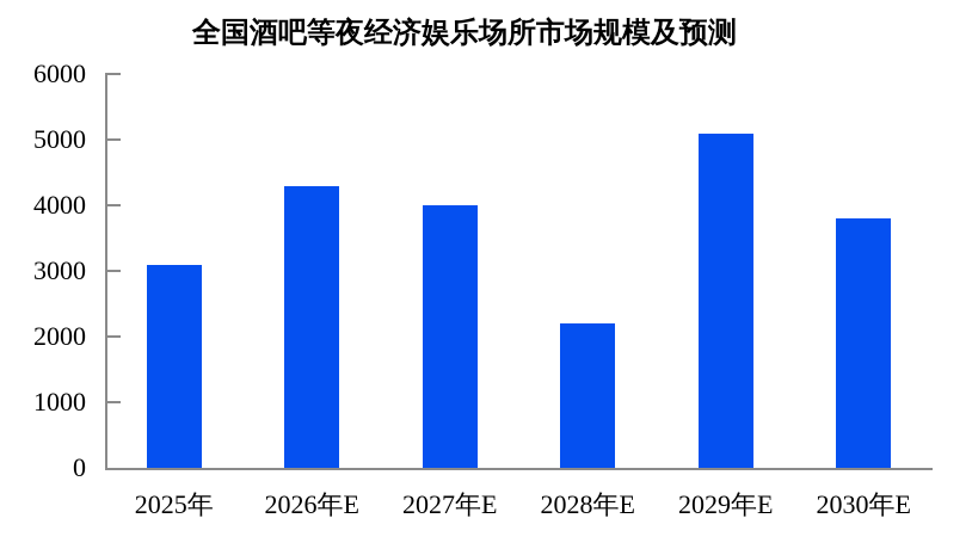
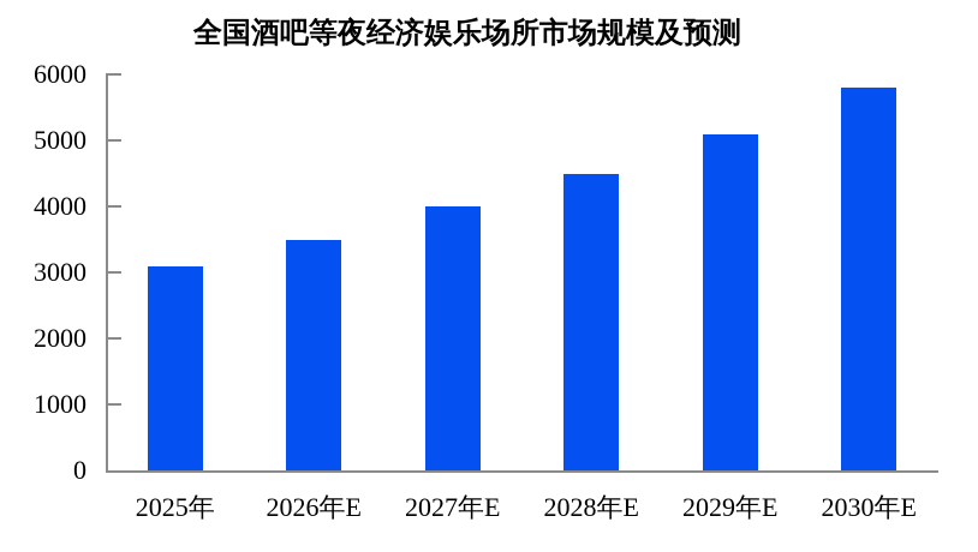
2026年E: 4300 -> 3500
2028年E: 2200 -> 4500
2030年E: 3800 -> 5800
